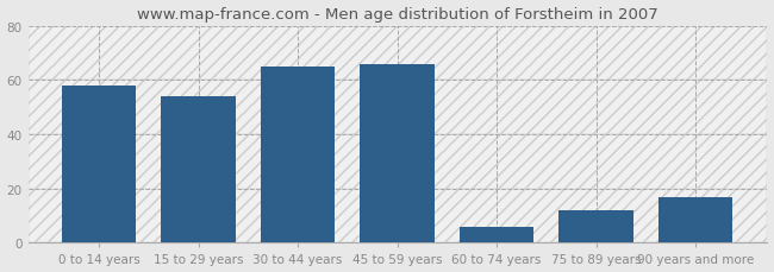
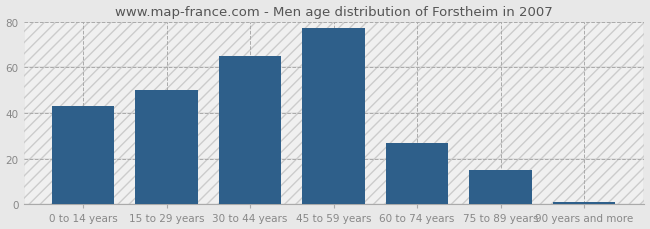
0 to 14 years: 58 -> 43
15 to 29 years: 54 -> 50
45 to 59 years: 66 -> 77
60 to 74 years: 6 -> 27
75 to 89 years: 12 -> 15
90 years and more: 17 -> 1
